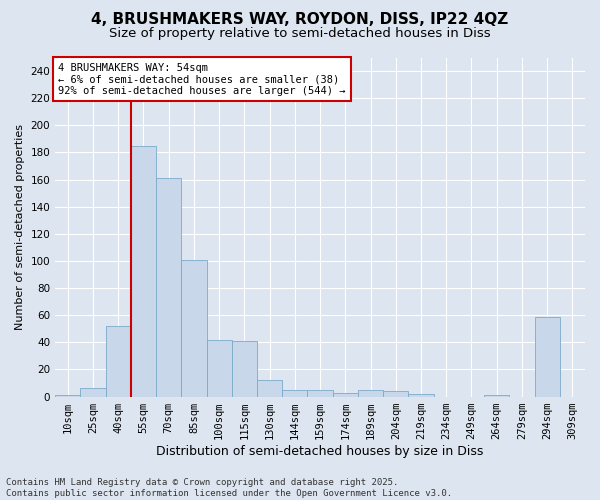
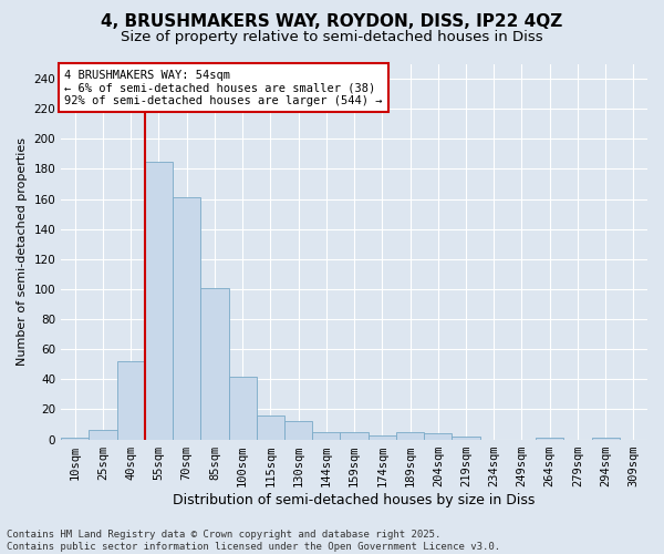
115sqm: 41 -> 16
294sqm: 59 -> 1
